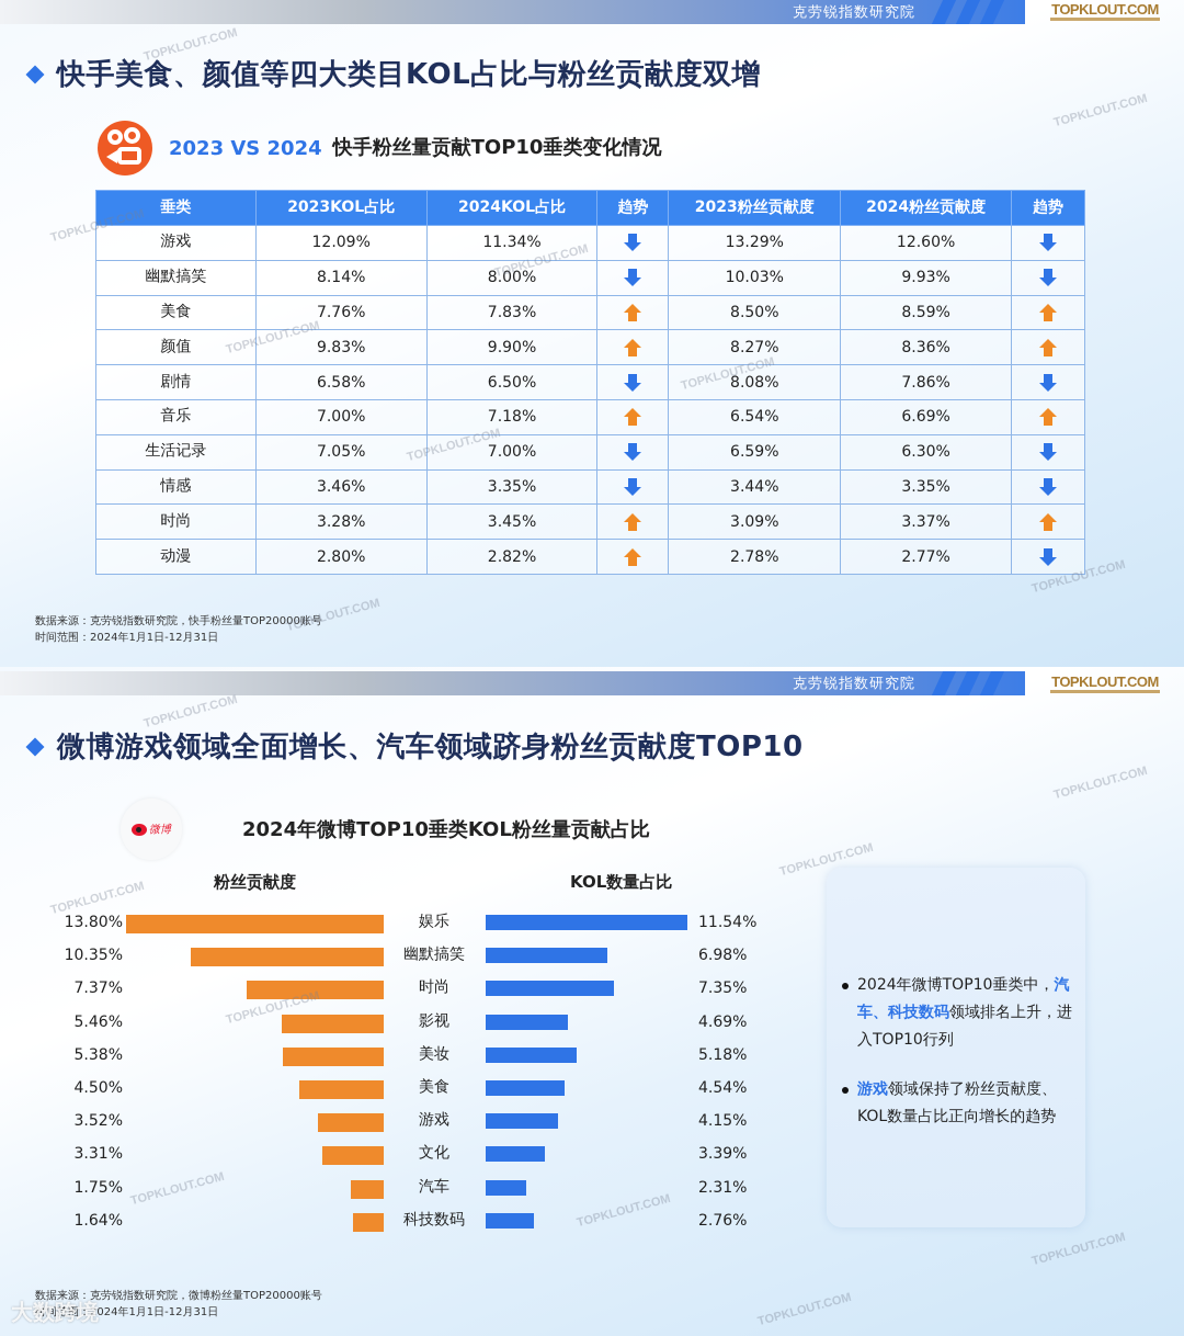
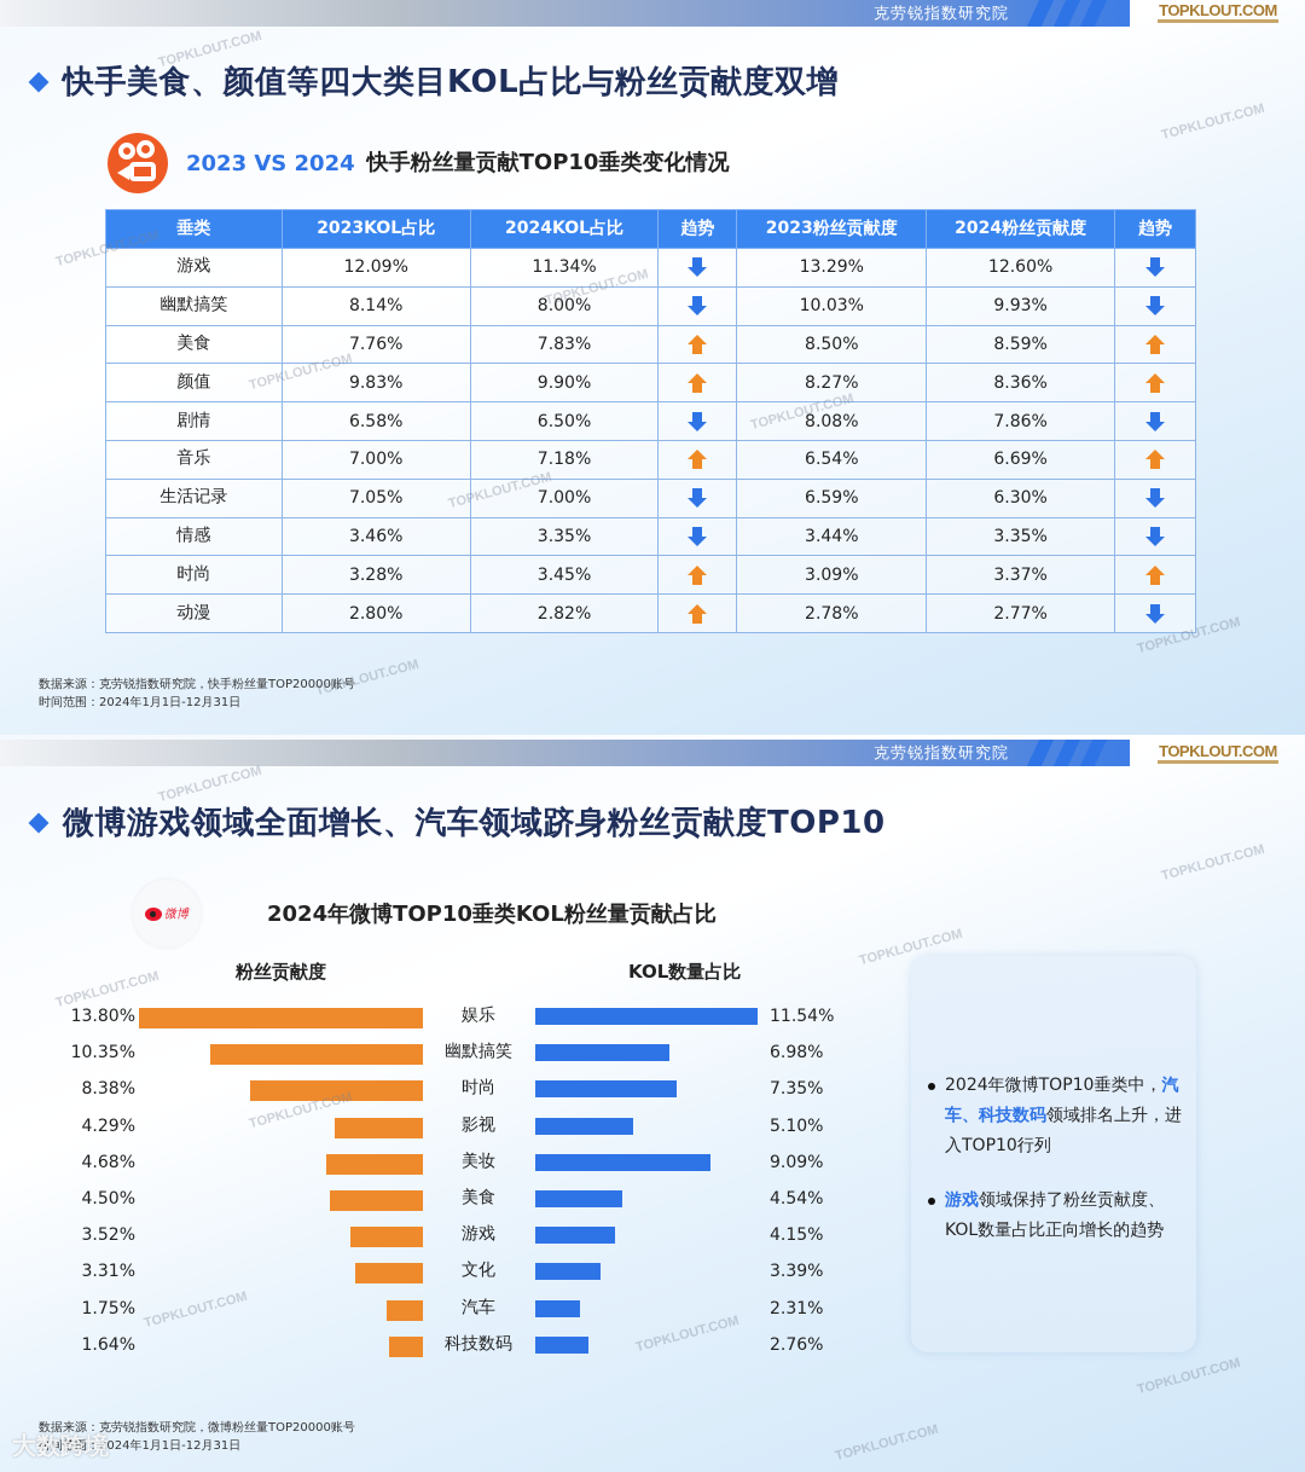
2024年微博TOP10垂类KOL粉丝量贡献占比/粉丝贡献度/时尚: 7.37% -> 8.38%
2024年微博TOP10垂类KOL粉丝量贡献占比/粉丝贡献度/影视: 5.46% -> 4.29%
2024年微博TOP10垂类KOL粉丝量贡献占比/KOL数量占比/影视: 4.69% -> 5.10%
2024年微博TOP10垂类KOL粉丝量贡献占比/粉丝贡献度/美妆: 5.38% -> 4.68%
2024年微博TOP10垂类KOL粉丝量贡献占比/KOL数量占比/美妆: 5.18% -> 9.09%
